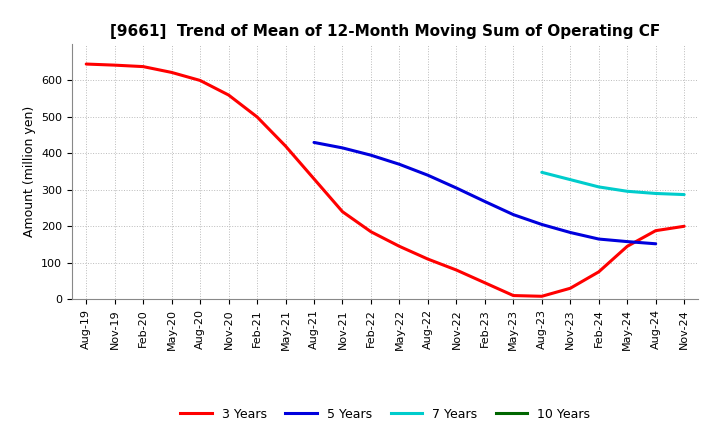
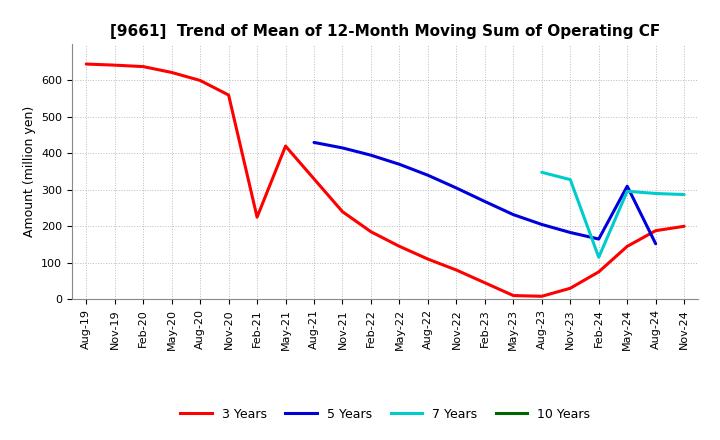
3 Years/Feb-21: 500 -> 225
7 Years/Feb-24: 308 -> 115
5 Years/May-24: 158 -> 310
